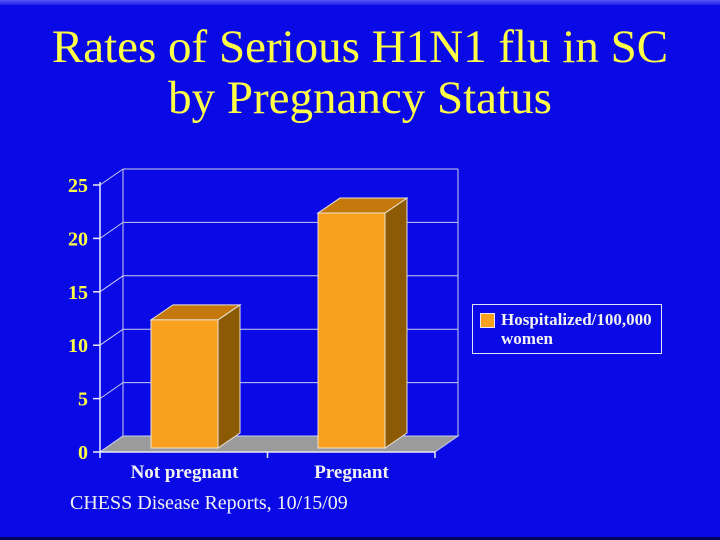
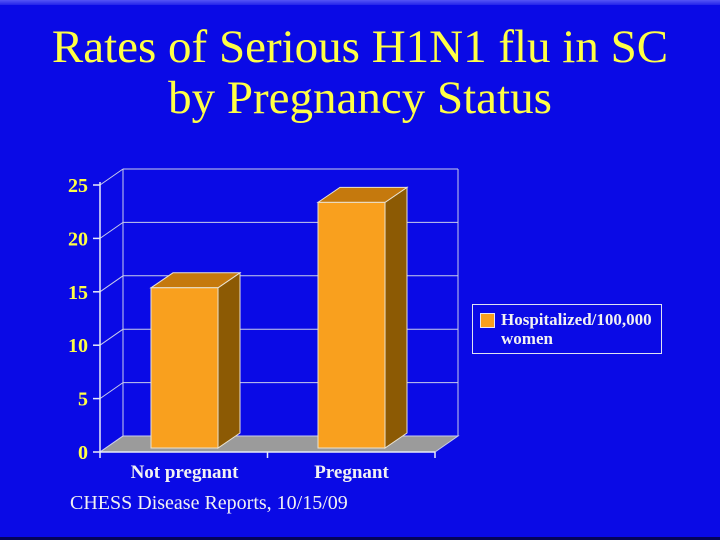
Not pregnant: 12 -> 15
Pregnant: 22 -> 23
